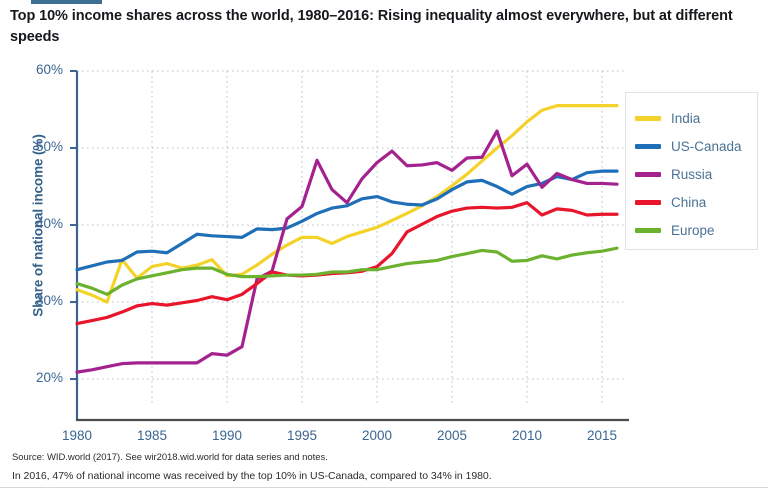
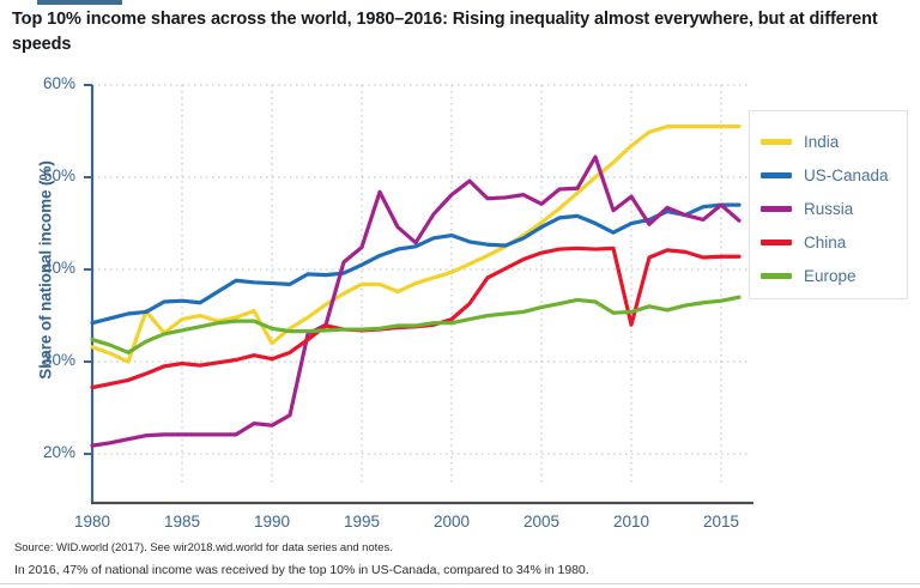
India/1990: 33% -> 32%
China/2010: 43% -> 34%
Russia/2015: 45% -> 47%
